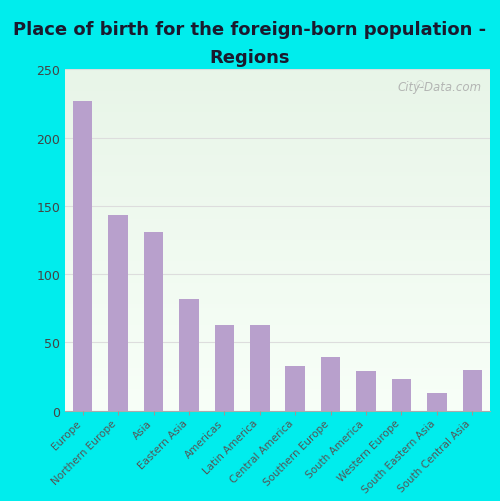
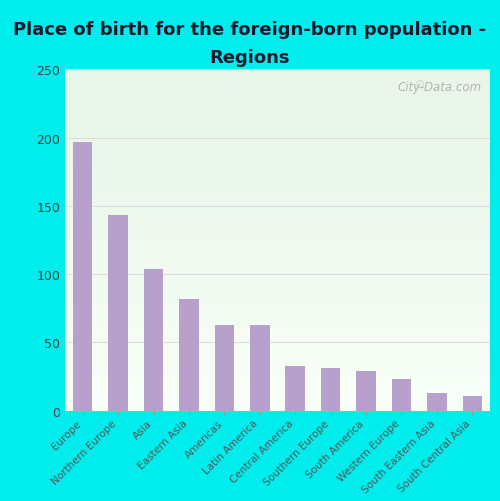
Europe: 227 -> 197
Asia: 131 -> 104
Southern Europe: 39 -> 31
South Central Asia: 30 -> 11
